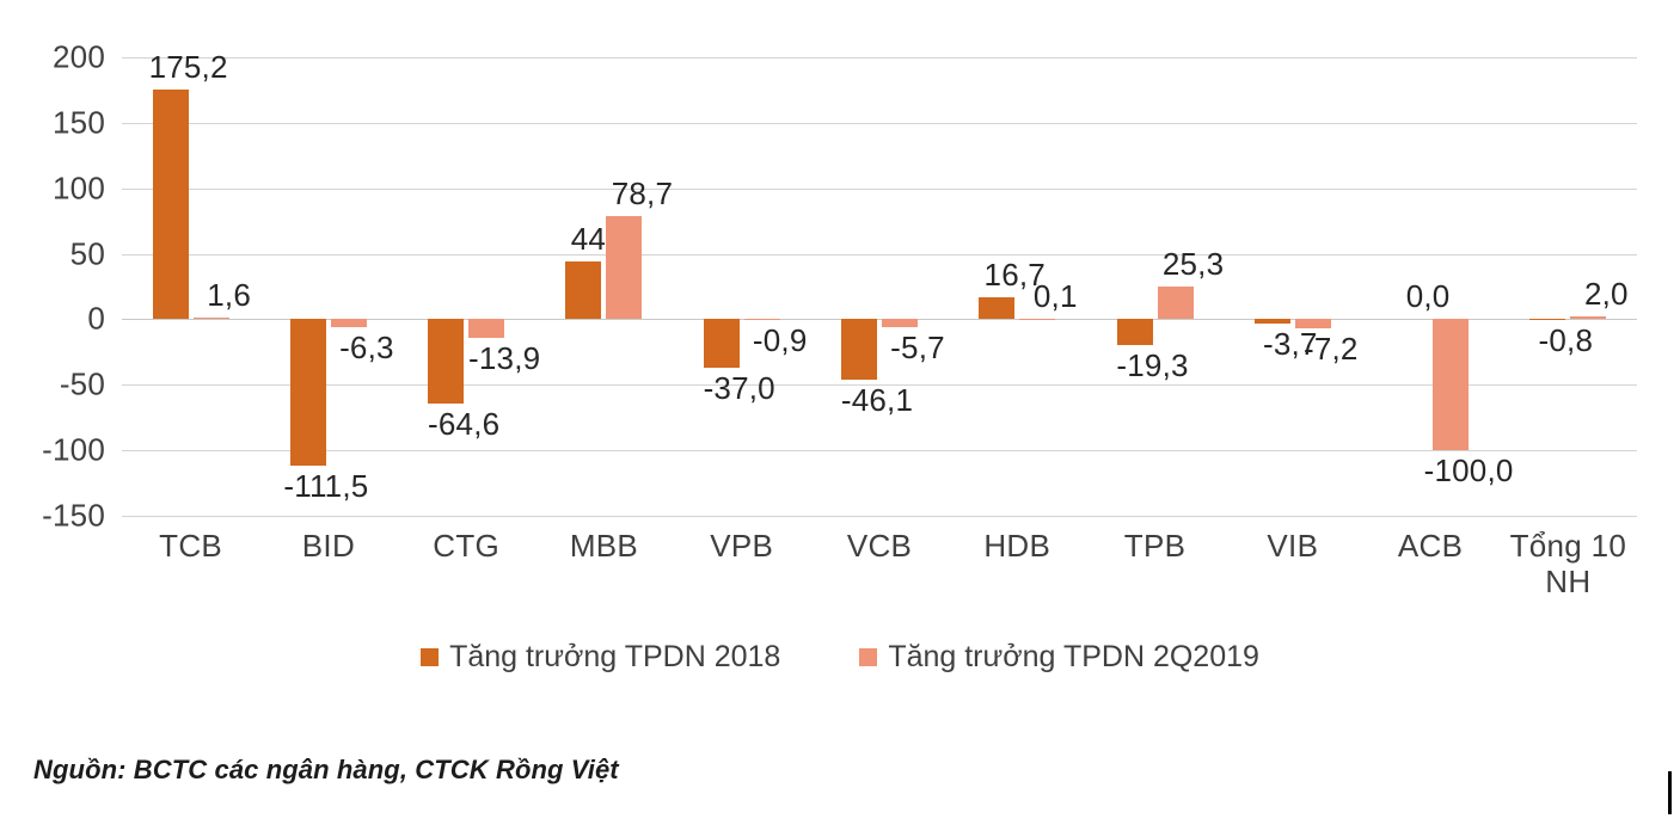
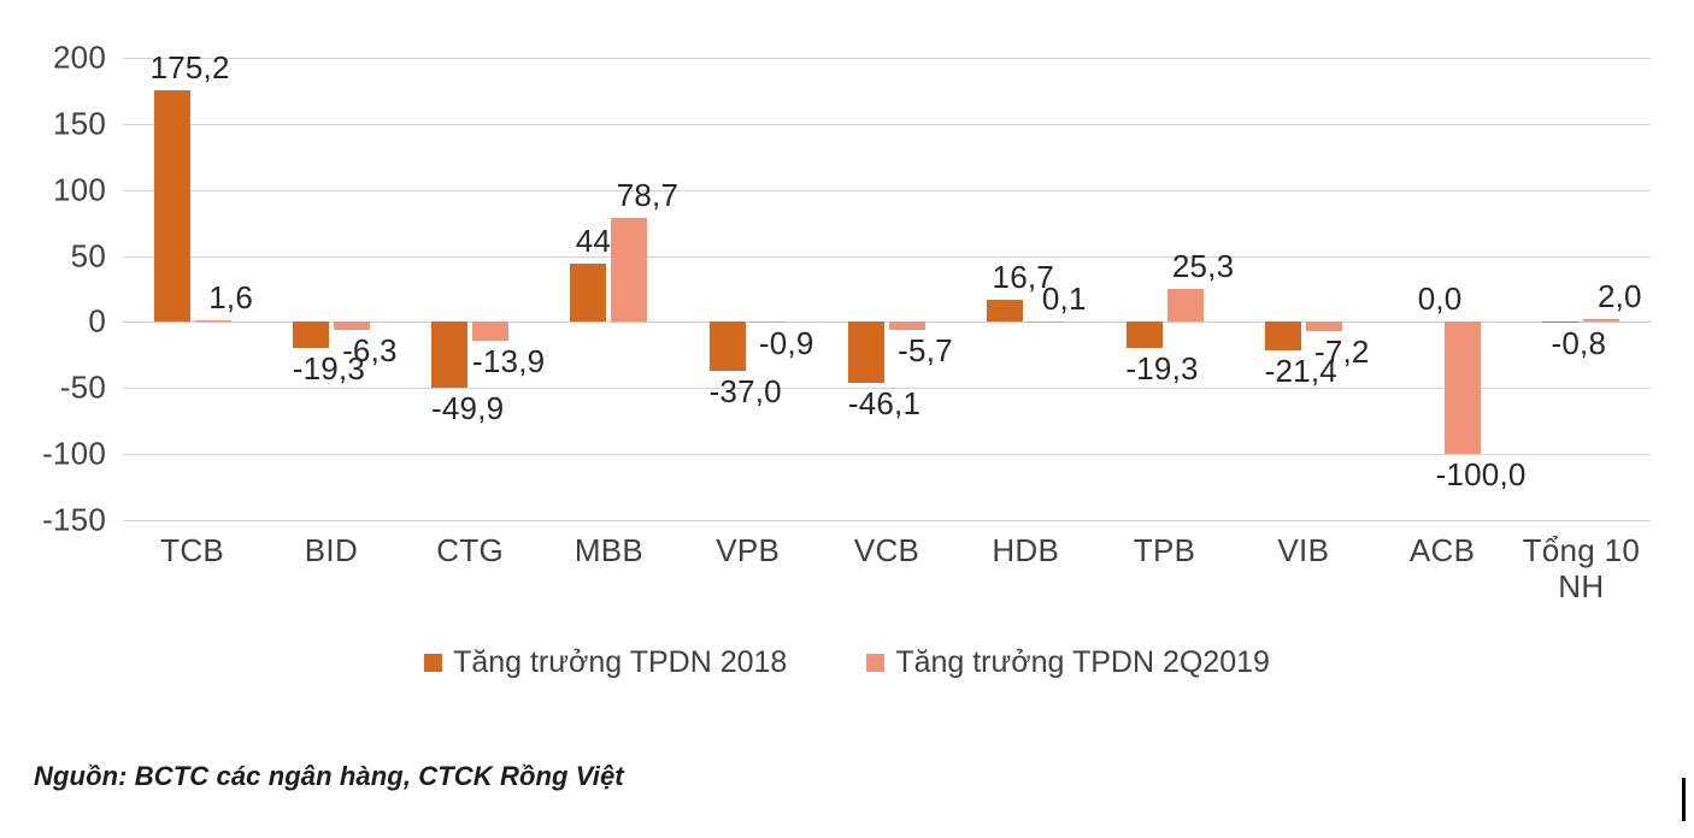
Tăng trưởng TPDN 2018/BID: -111,5 -> -19,3
Tăng trưởng TPDN 2018/CTG: -64,6 -> -49,9
Tăng trưởng TPDN 2018/VIB: -3,7 -> -21,4
